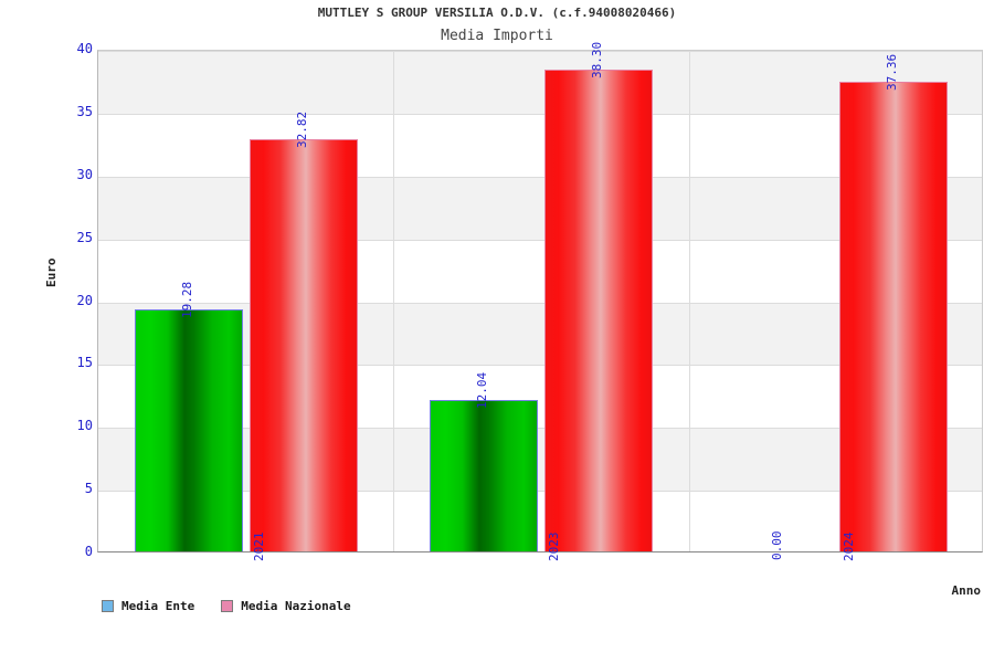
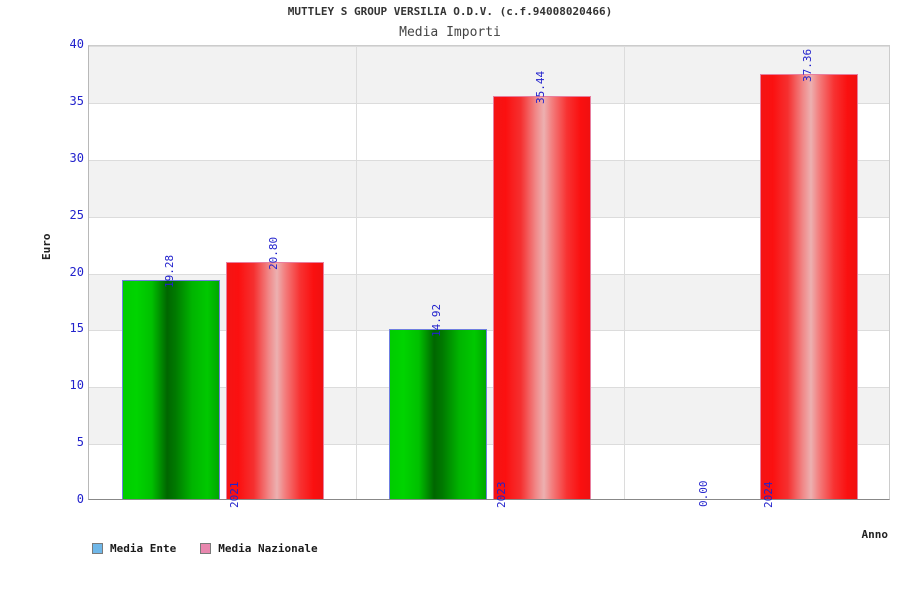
Media Nazionale/2021: 32.82 -> 20.80
Media Ente/2023: 12.04 -> 14.92
Media Nazionale/2023: 38.30 -> 35.44
